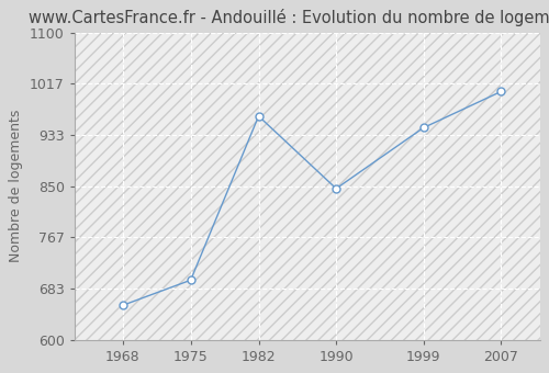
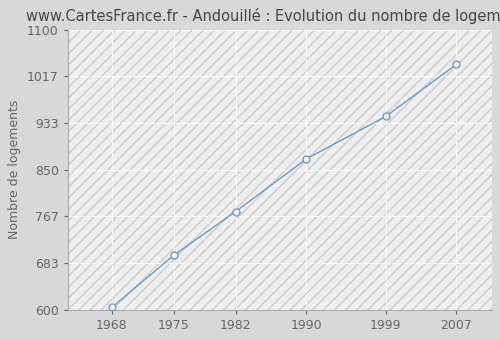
1968: 656 -> 604
1982: 964 -> 775
1990: 846 -> 869
2007: 1004 -> 1038
